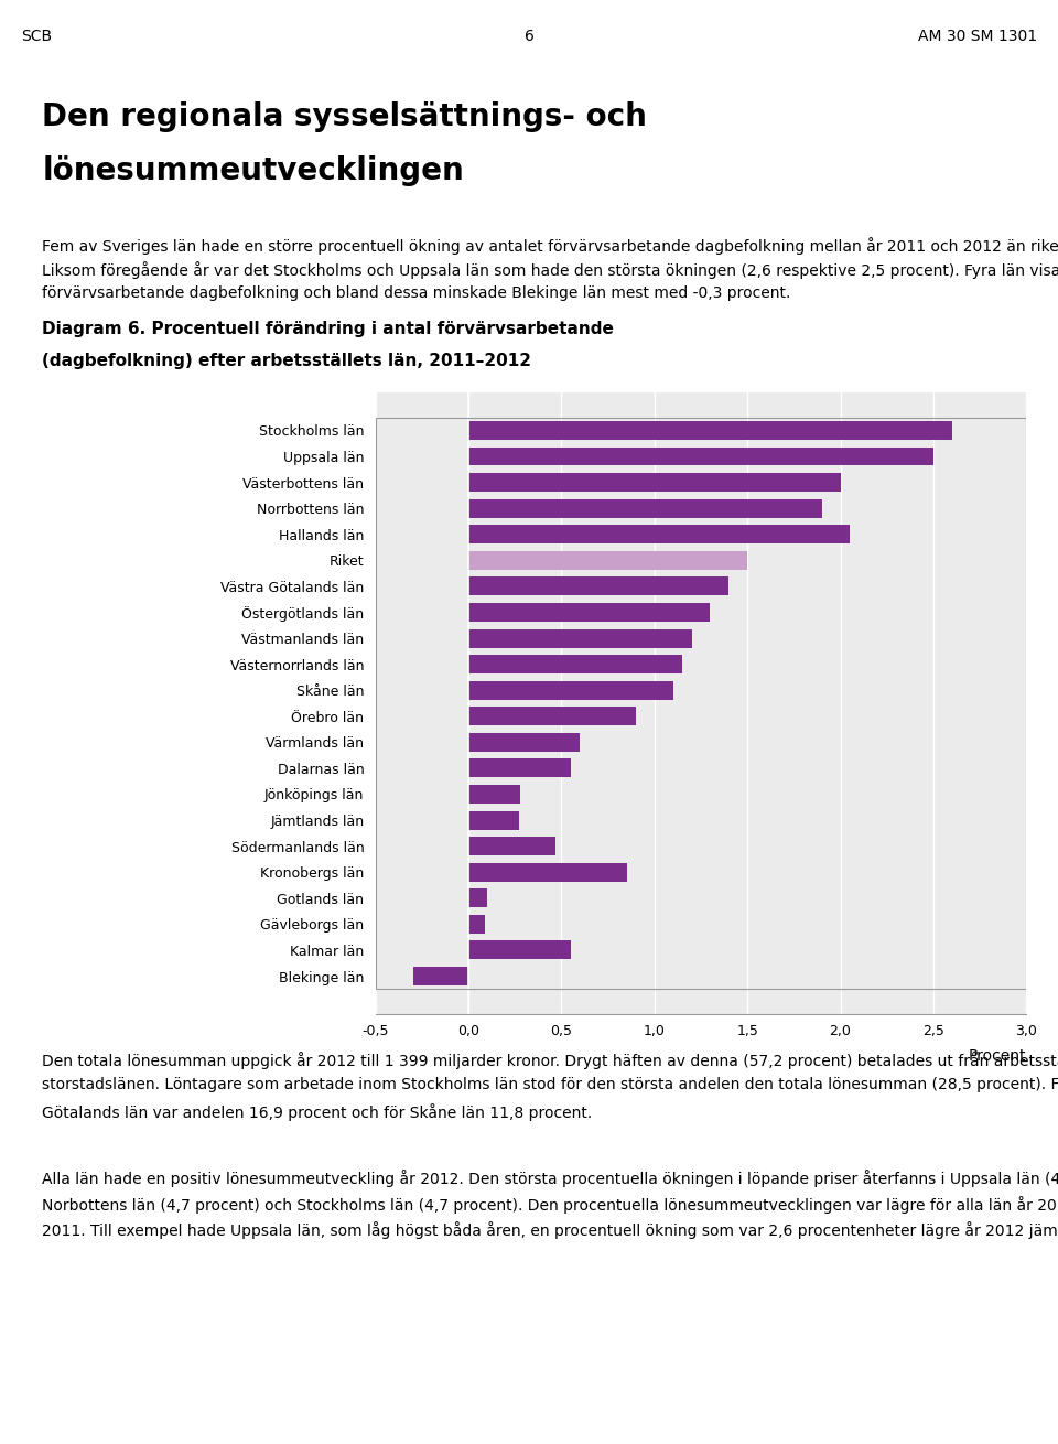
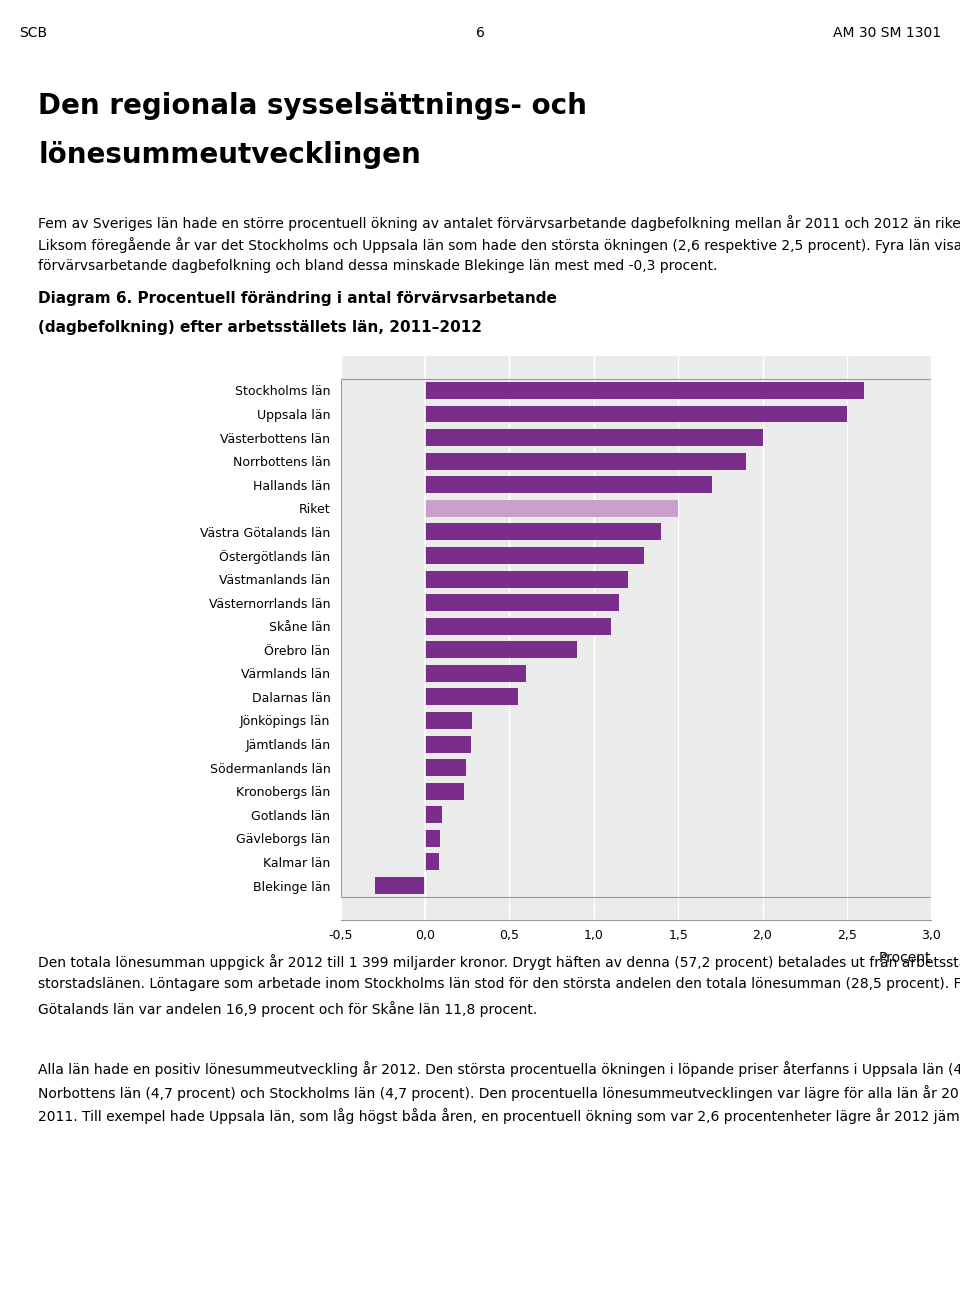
Hallands län: 2,05 -> 1,70
Södermanlands län: 0,47 -> 0,24
Kronobergs län: 0,85 -> 0,23
Kalmar län: 0,55 -> 0,08
